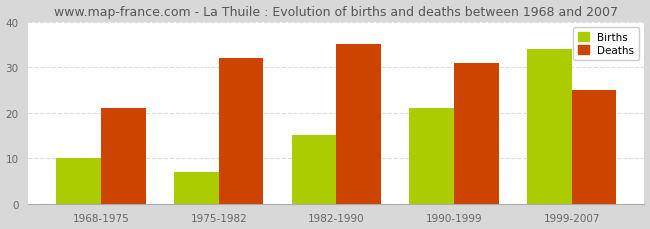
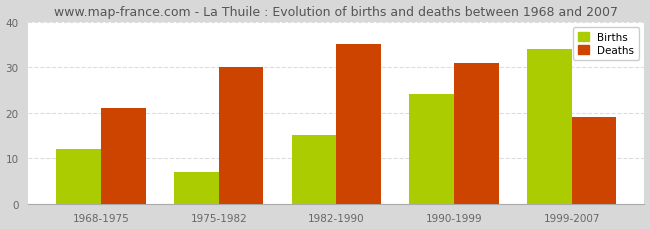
Births/1968-1975: 10 -> 12
Deaths/1975-1982: 32 -> 30
Births/1990-1999: 21 -> 24
Deaths/1999-2007: 25 -> 19
